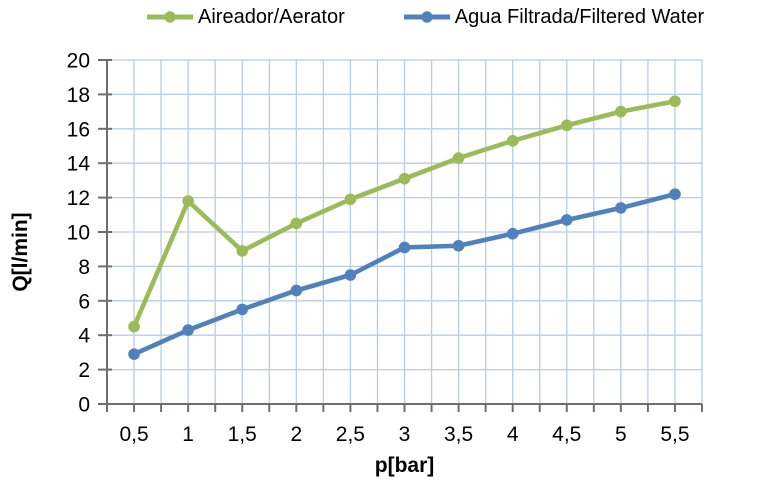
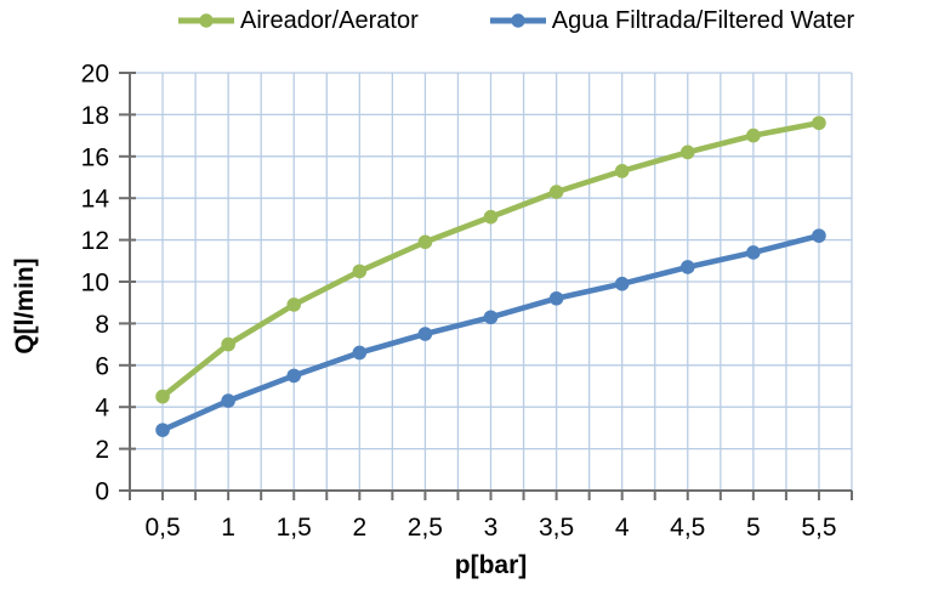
Aireador/Aerator/1: 11.8 -> 7.0
Agua Filtrada/Filtered Water/3: 9.1 -> 8.3
